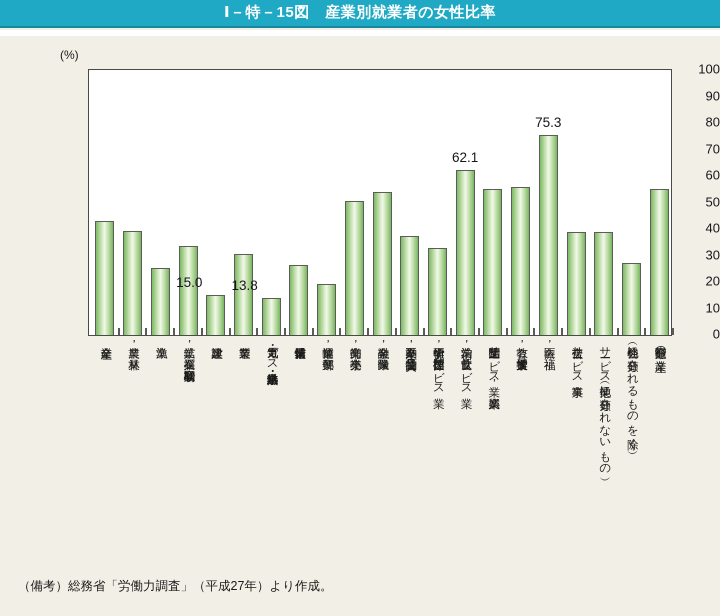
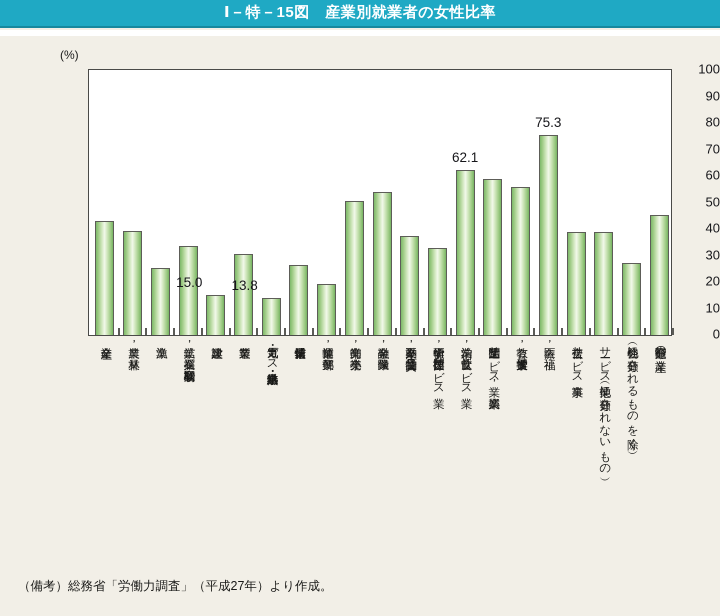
生活関連サービス業，娯楽業: 55 -> 59
分類不能の産業: 55 -> 45
